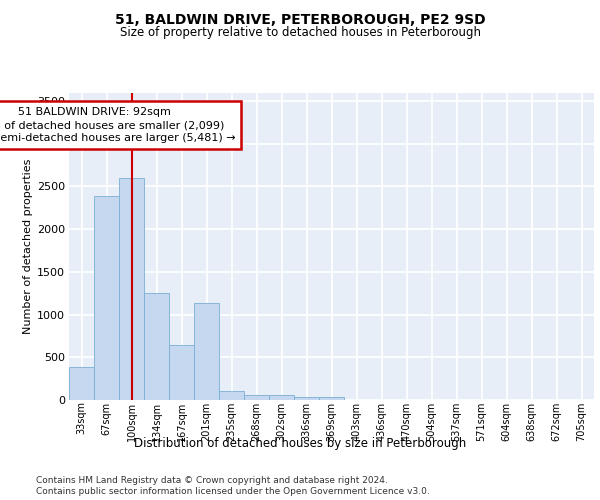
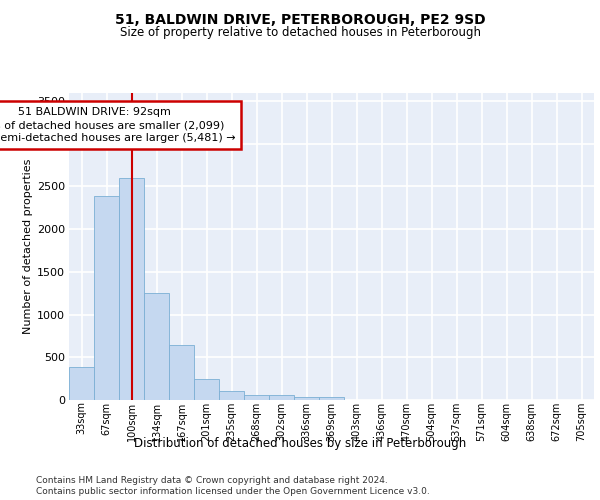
201sqm: 1140 -> 250
